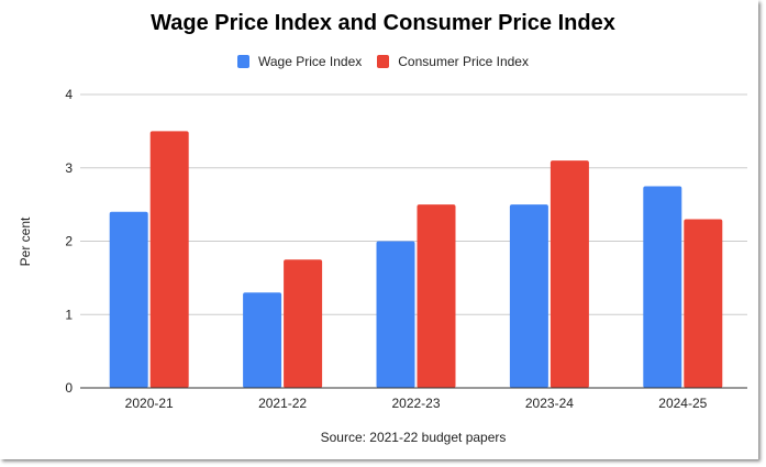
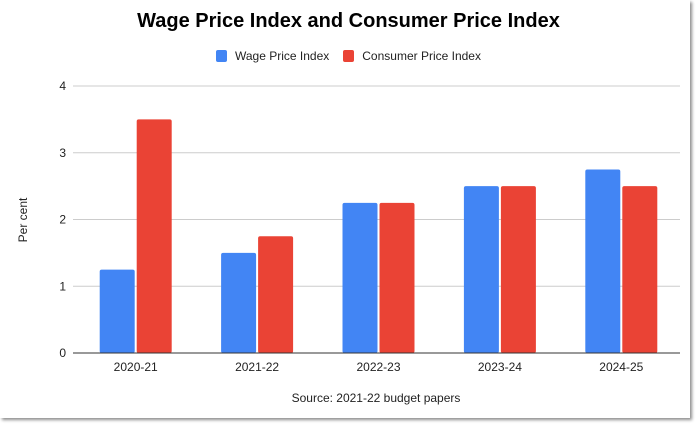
Wage Price Index/2020-21: 2.4 -> 1.2
Wage Price Index/2021-22: 1.3 -> 1.5
Wage Price Index/2022-23: 2.0 -> 2.2
Consumer Price Index/2022-23: 2.5 -> 2.2
Consumer Price Index/2023-24: 3.1 -> 2.5
Consumer Price Index/2024-25: 2.3 -> 2.5
